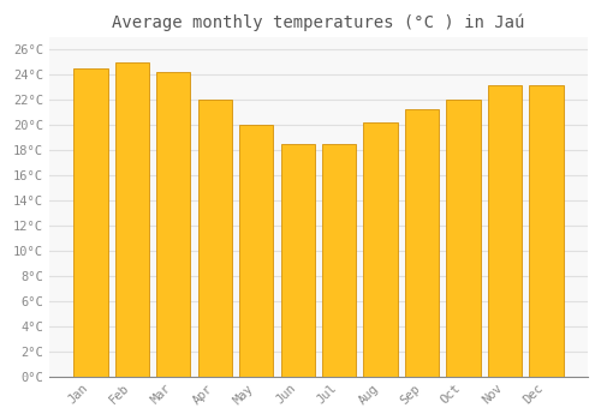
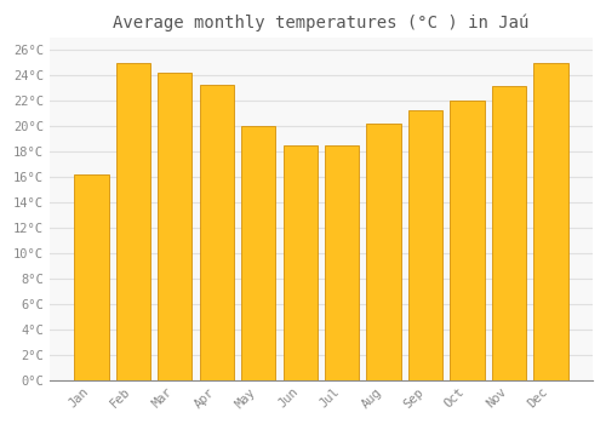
Jan: 24.5°C -> 16.2°C
Apr: 22.0°C -> 23.3°C
Dec: 23.2°C -> 25.0°C
